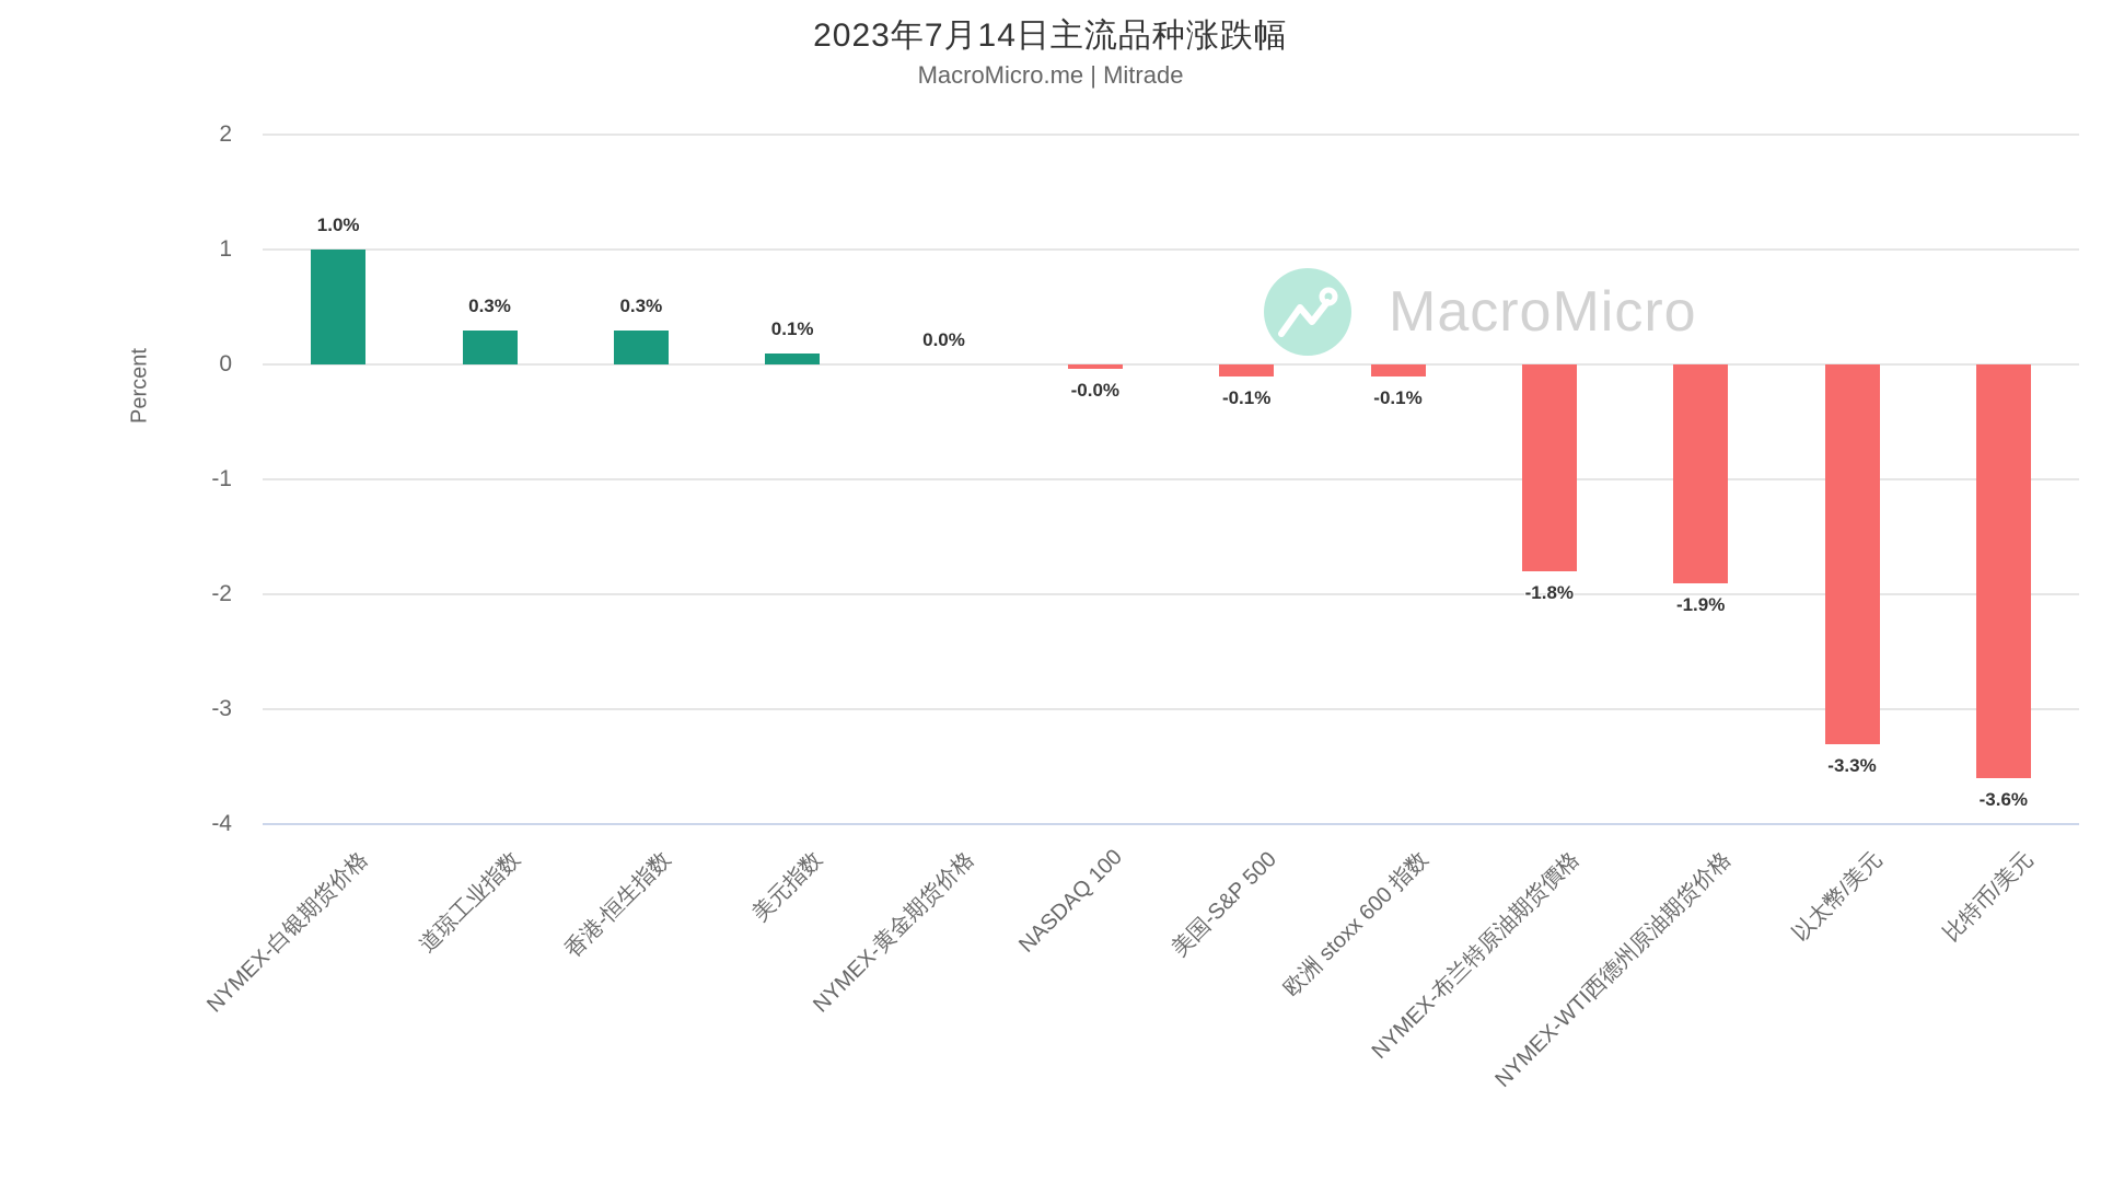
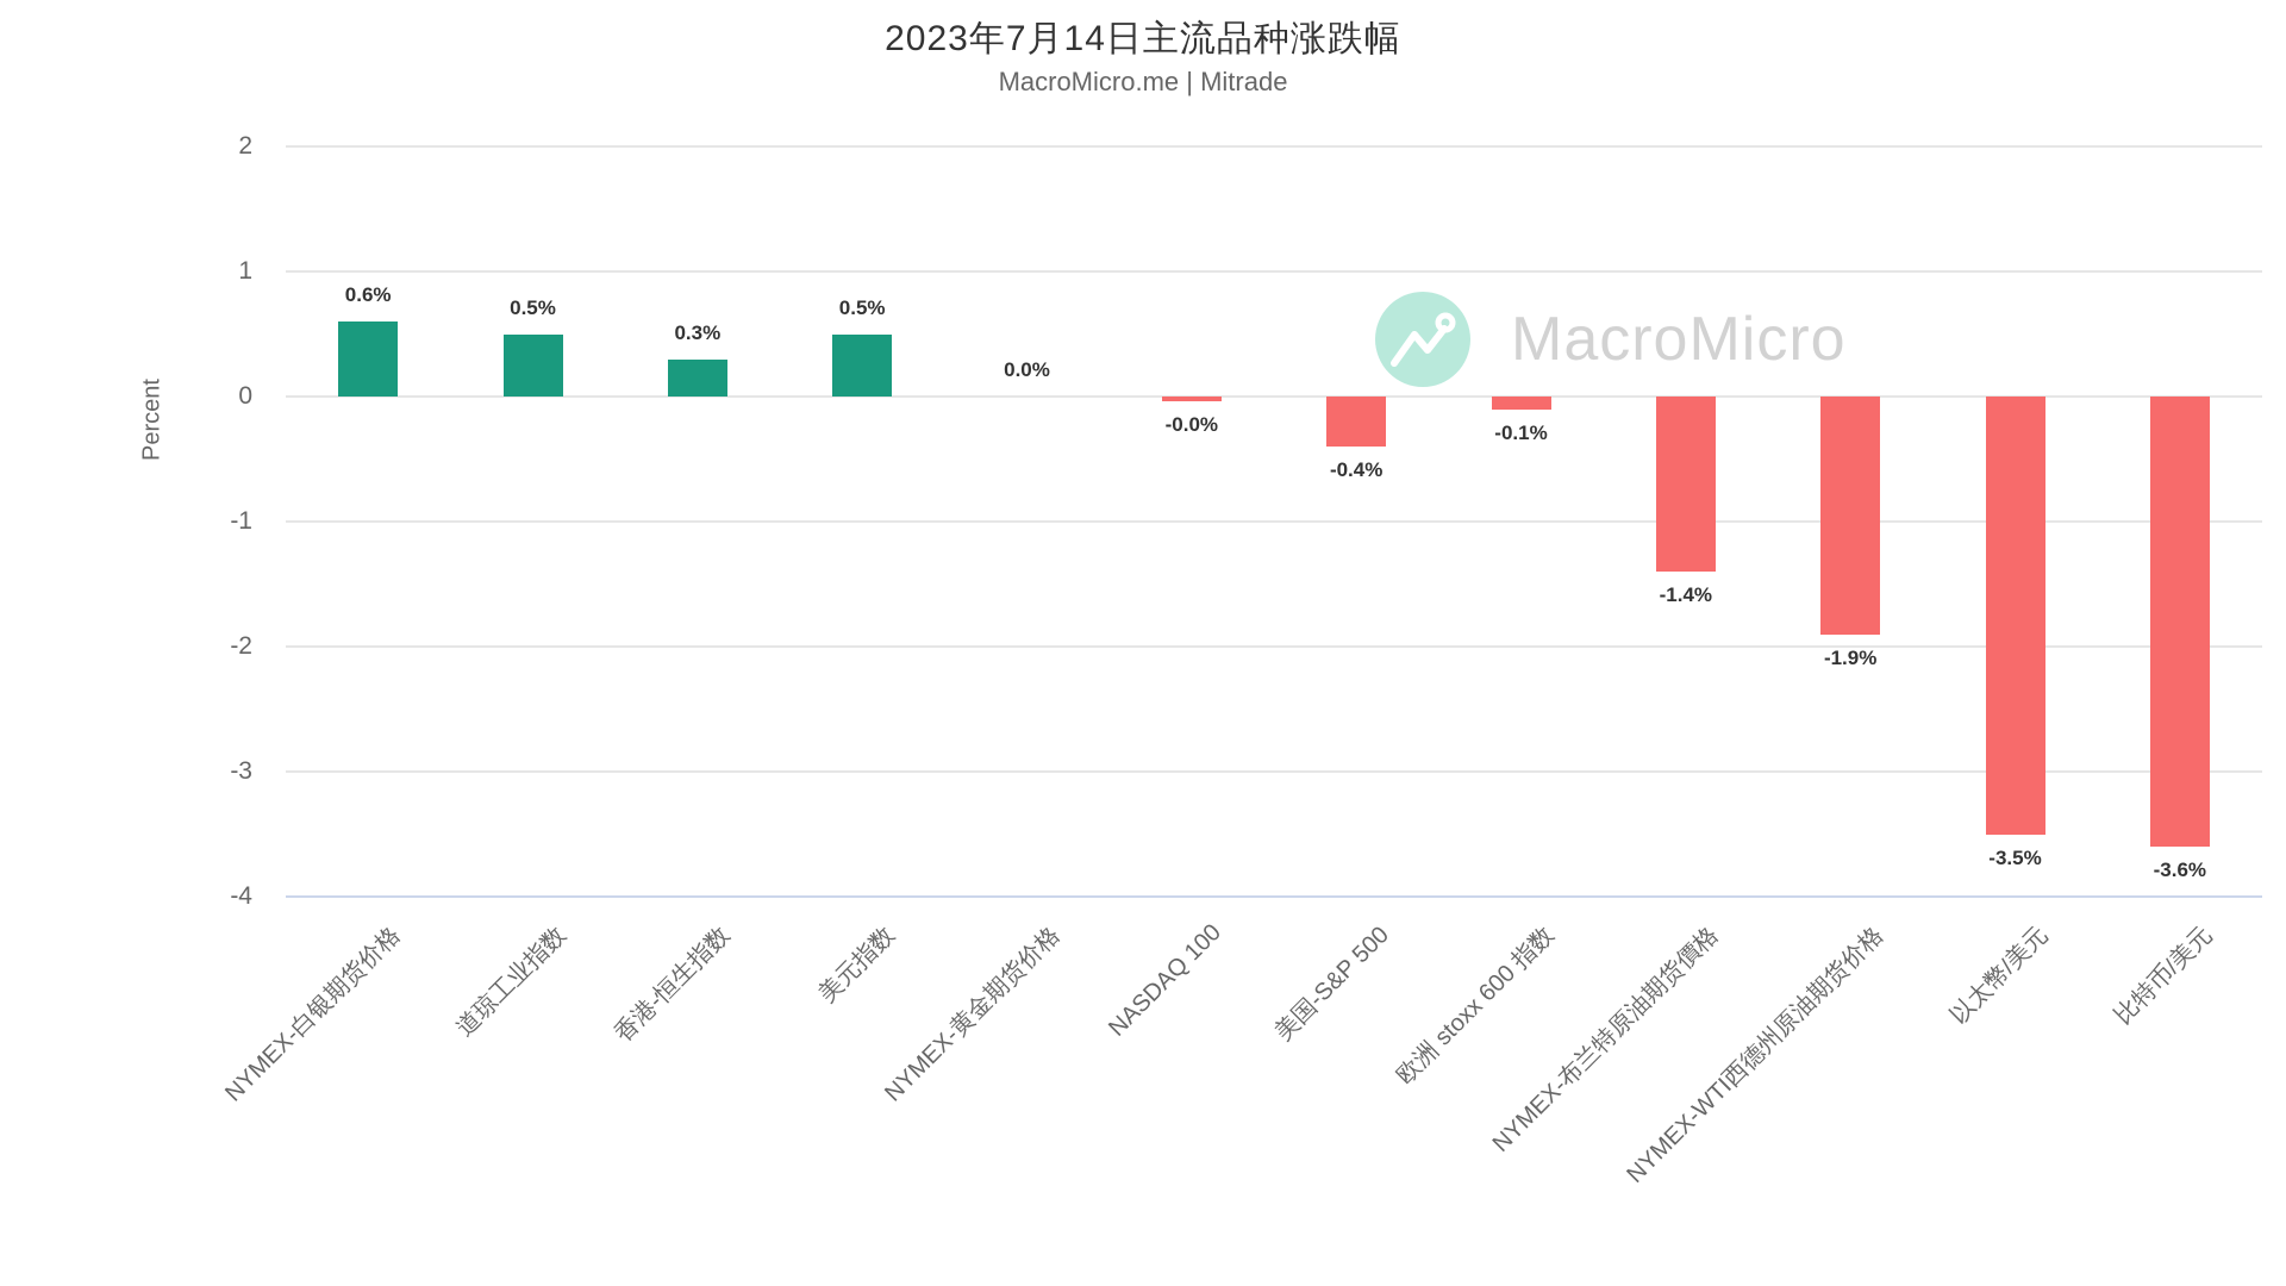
NYMEX-白银期货价格: 1.0% -> 0.6%
道琼工业指数: 0.3% -> 0.5%
美元指数: 0.1% -> 0.5%
美国-S&P 500: -0.1% -> -0.4%
NYMEX-布兰特原油期货價格: -1.8% -> -1.4%
以太幣/美元: -3.3% -> -3.5%
